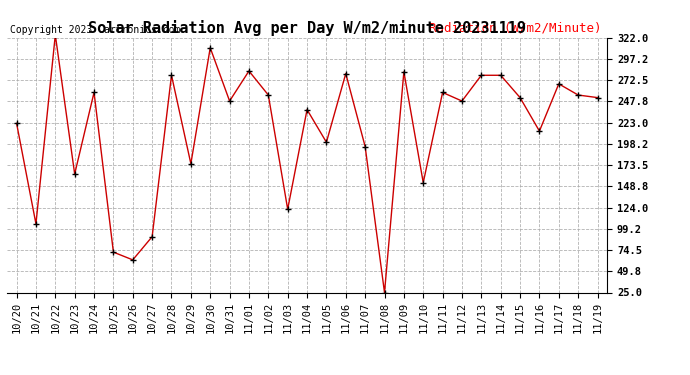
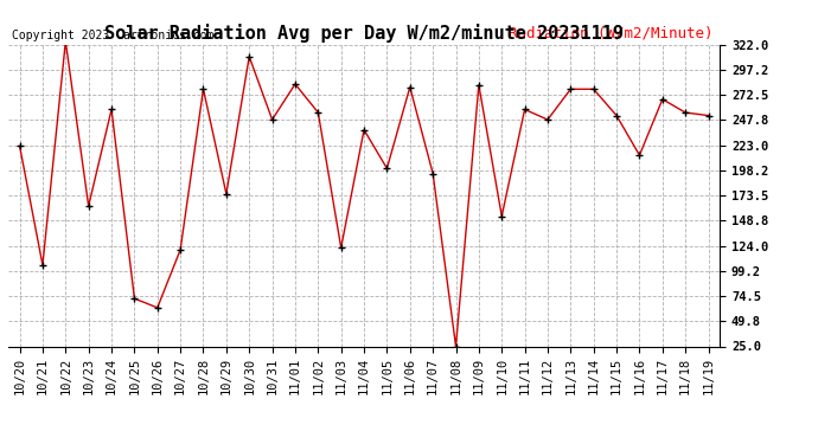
10/27: 90 -> 120
